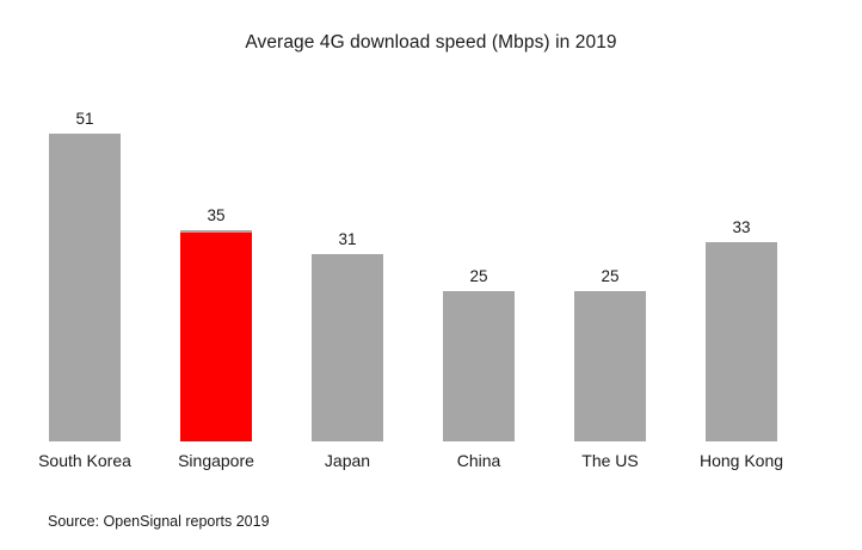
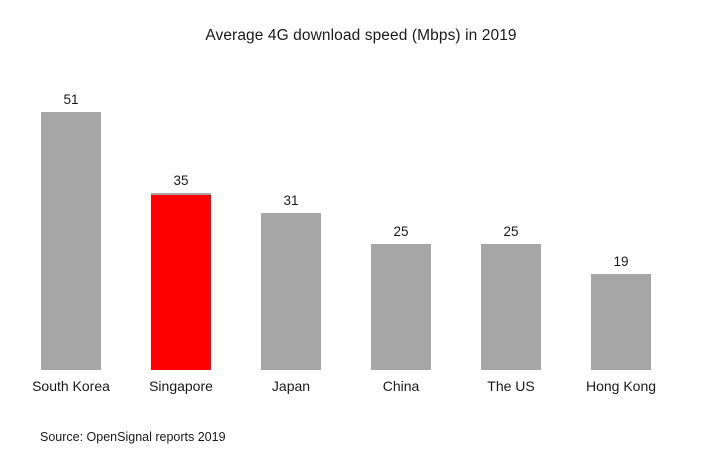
Hong Kong: 33 -> 19
